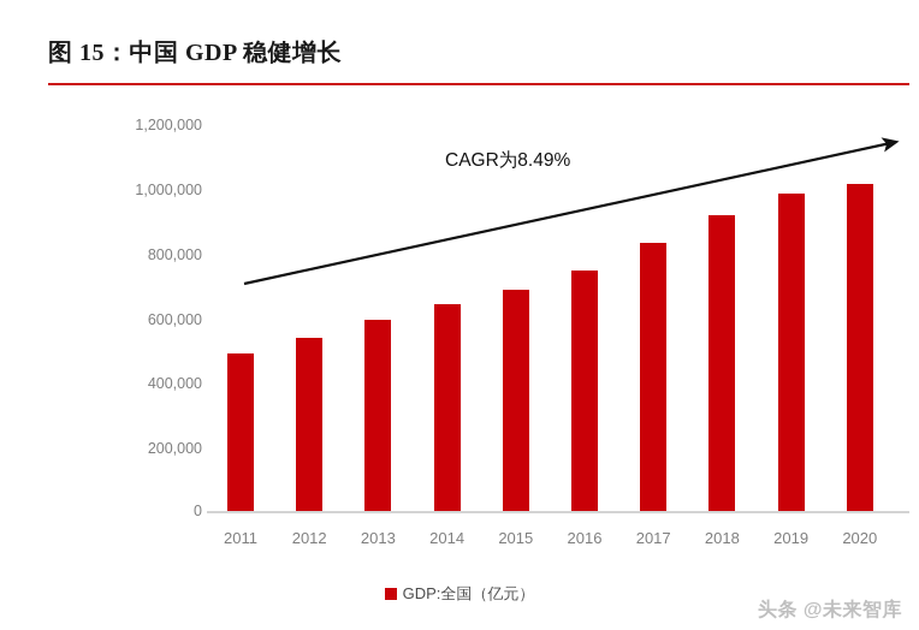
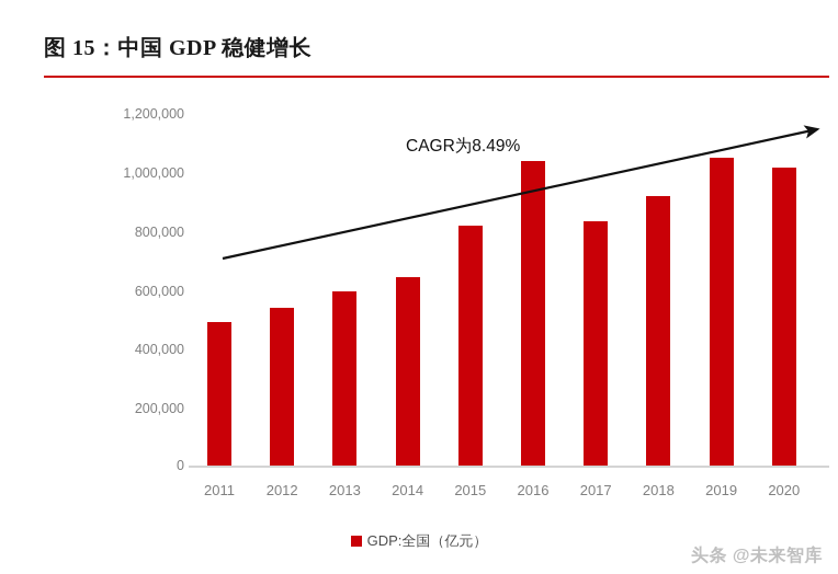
2015: 690000 -> 820000
2016: 750000 -> 1040000
2019: 990000 -> 1050000
